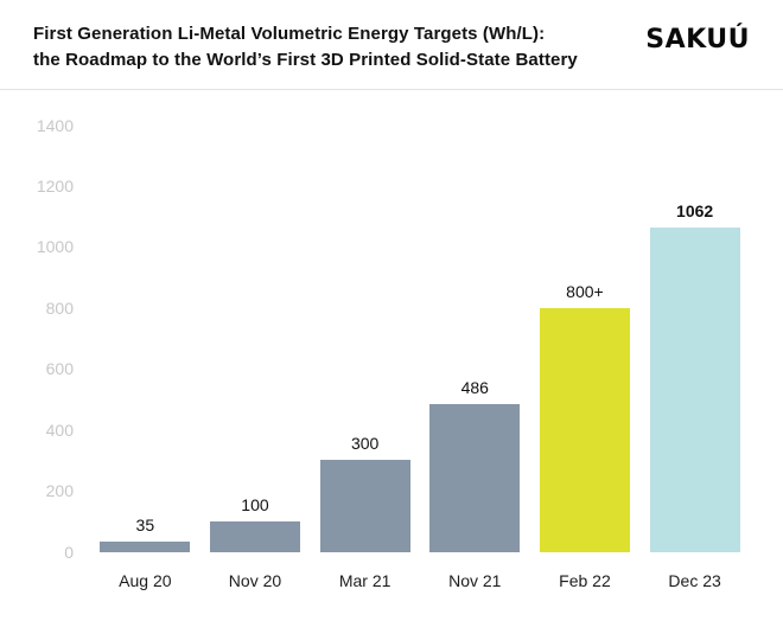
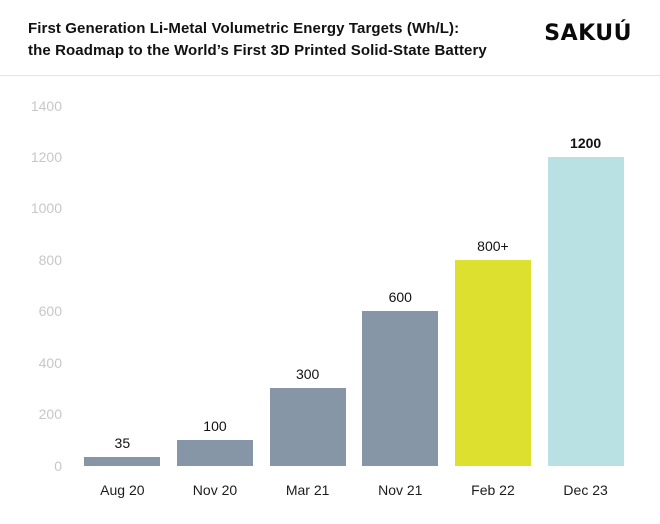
Nov 21: 486 -> 600
Dec 23: 1062 -> 1200
